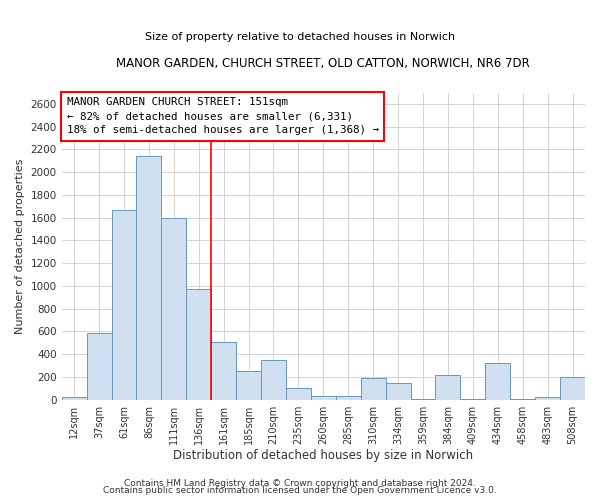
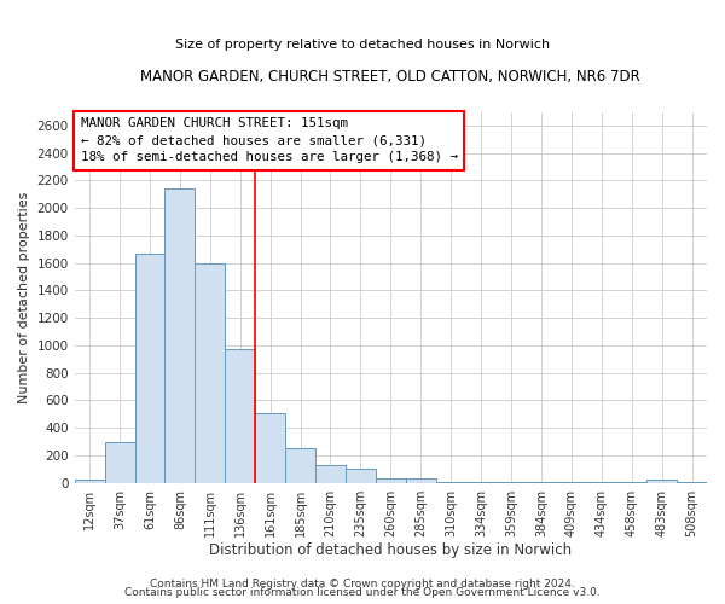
37sqm: 590 -> 300
210sqm: 350 -> 120
310sqm: 190 -> 0
334sqm: 150 -> 0
384sqm: 220 -> 0
434sqm: 320 -> 0
508sqm: 200 -> 0
